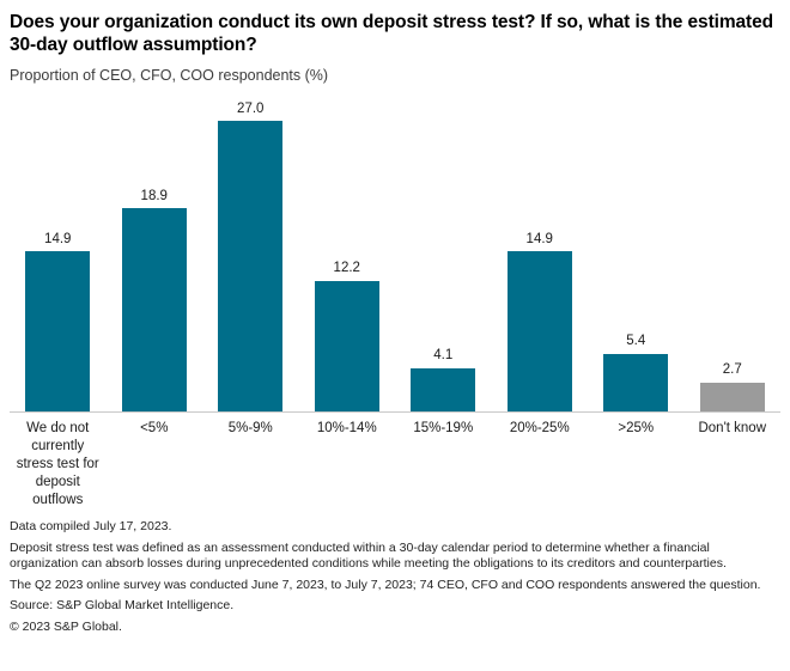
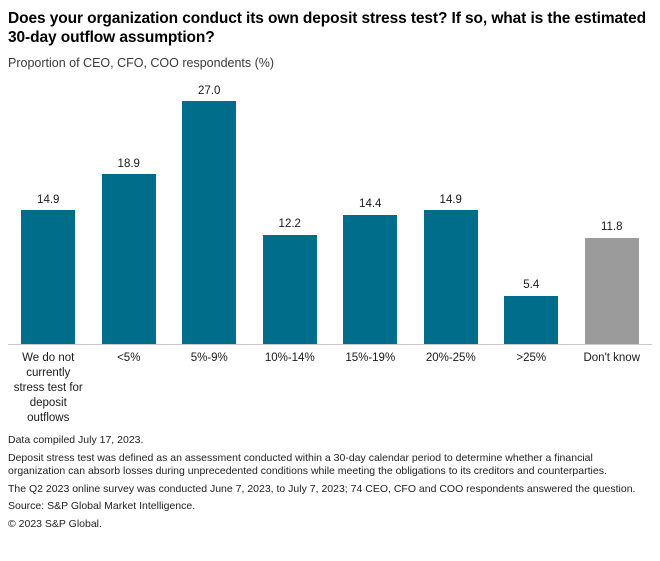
15%-19%: 4.1 -> 14.4
Don't know: 2.7 -> 11.8
